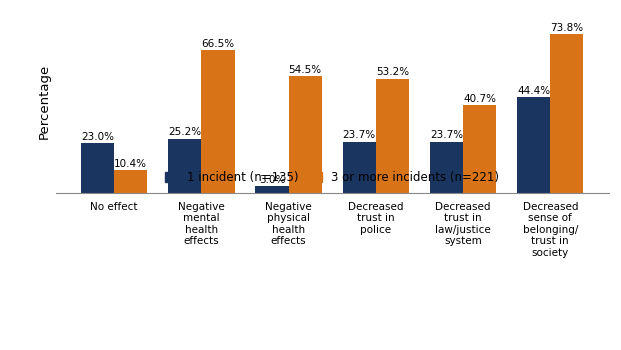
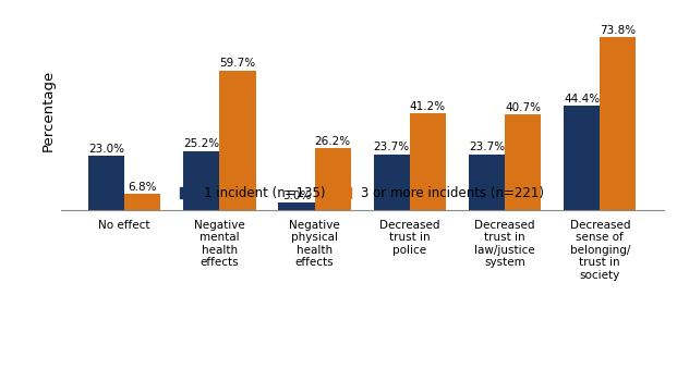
3 or more incidents (n=221)/No effect: 10.4% -> 6.8%
3 or more incidents (n=221)/Negative mental health effects: 66.5% -> 59.7%
3 or more incidents (n=221)/Negative physical health effects: 54.5% -> 26.2%
3 or more incidents (n=221)/Decreased trust in police: 53.2% -> 41.2%
